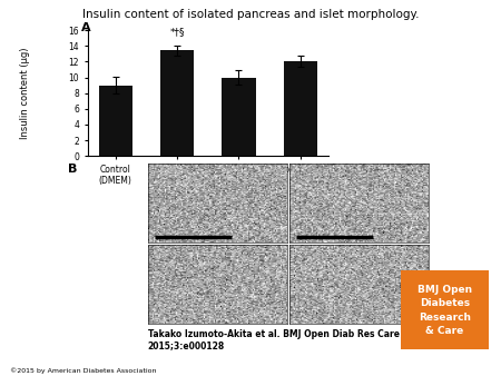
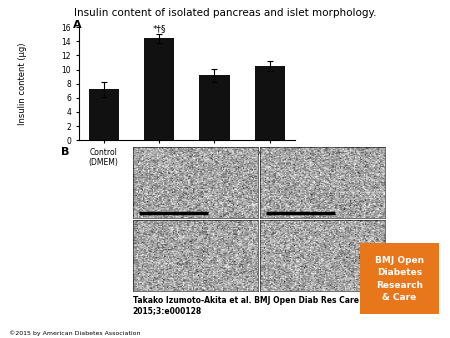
Control (DMEM): 9.0 -> 7.2
SHED-CM: 13.4 -> 14.4
BM-CM: 10.0 -> 9.2
Exendin-4: 12.0 -> 10.5
